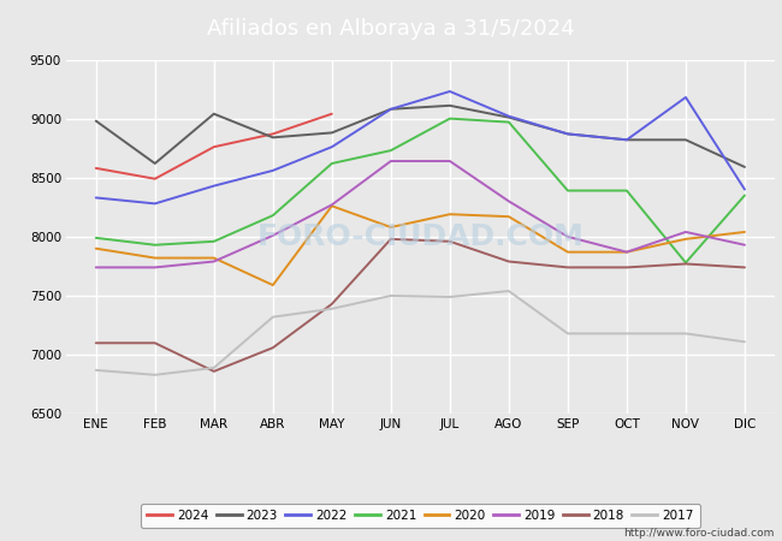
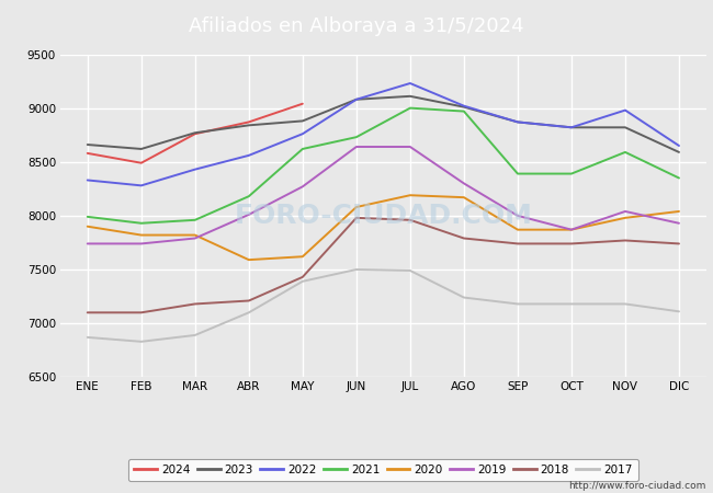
2023/ENE: 8980 -> 8660
2023/MAR: 9040 -> 8770
2018/MAR: 6860 -> 7180
2018/ABR: 7060 -> 7210
2017/ABR: 7320 -> 7100
2020/MAY: 8260 -> 7620
2017/AGO: 7540 -> 7240
2022/NOV: 9180 -> 8980
2021/NOV: 7780 -> 8590
2022/DIC: 8400 -> 8650
